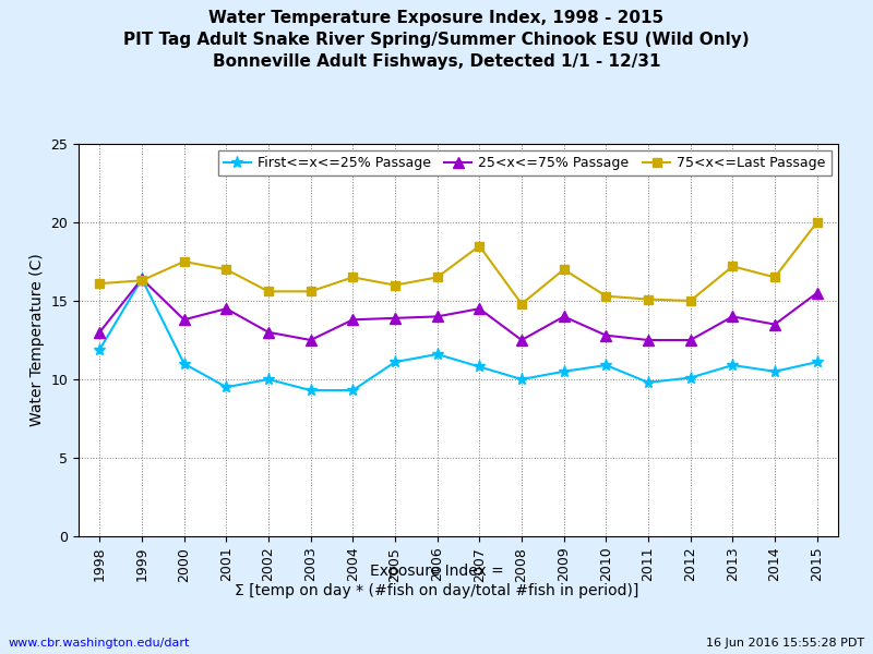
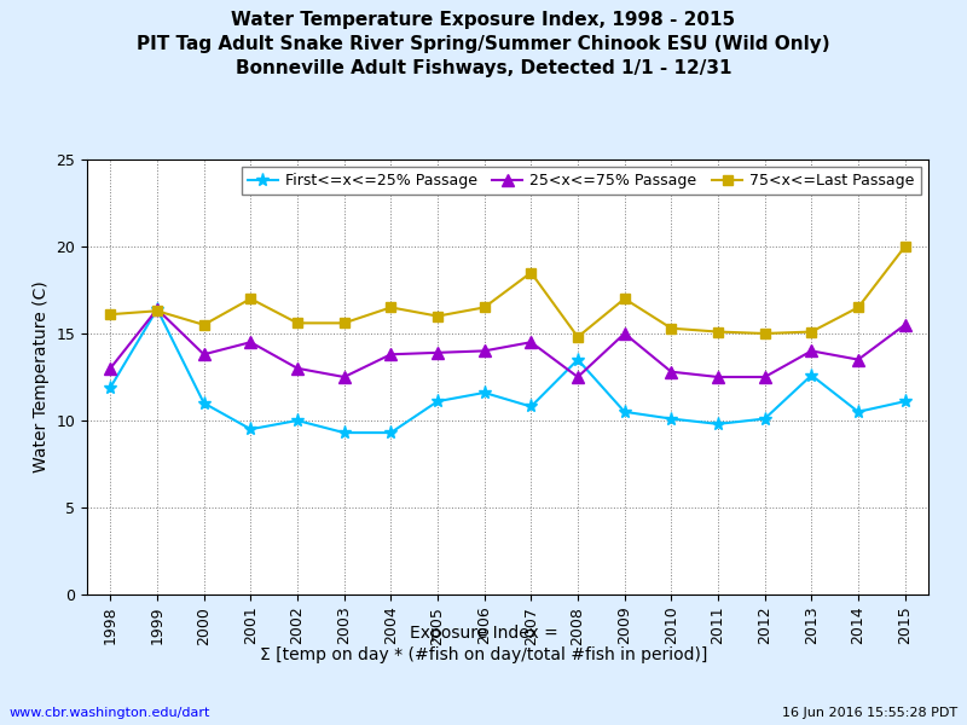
75<x<=Last Passage/2000: 17.5 -> 15.5
First<=x<=25% Passage/2008: 10.0 -> 13.5
25<x<=75% Passage/2009: 14.0 -> 15.0
First<=x<=25% Passage/2010: 10.9 -> 10.1
First<=x<=25% Passage/2013: 10.9 -> 12.6
75<x<=Last Passage/2013: 17.2 -> 15.1
